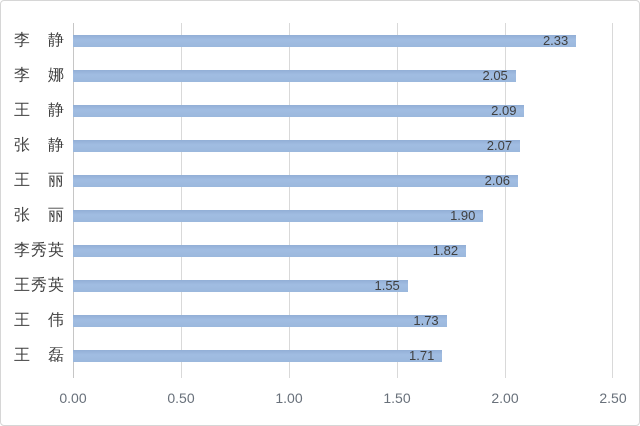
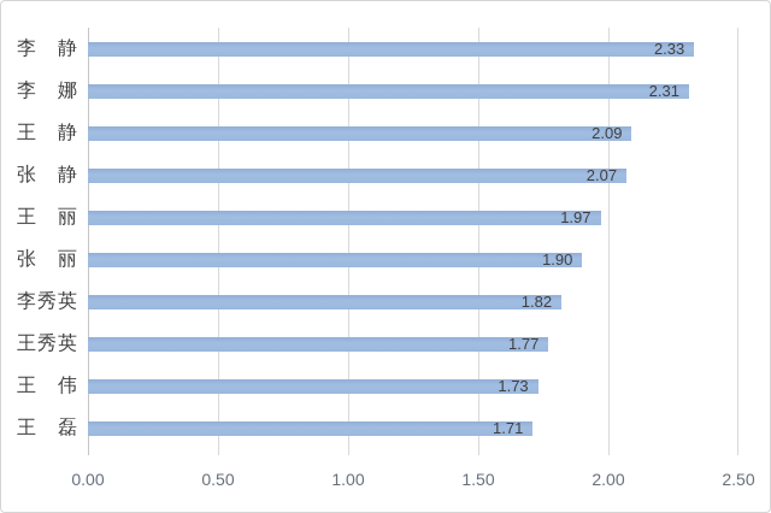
李娜: 2.05 -> 2.31
王丽: 2.06 -> 1.97
王秀英: 1.55 -> 1.77
